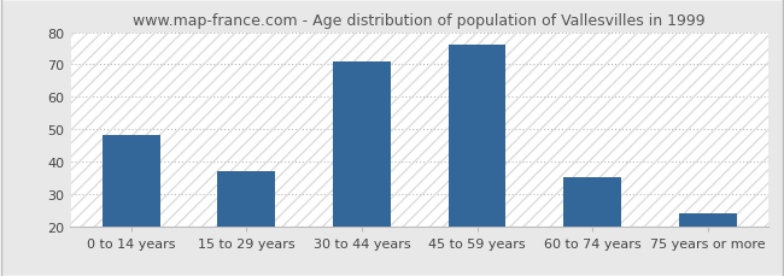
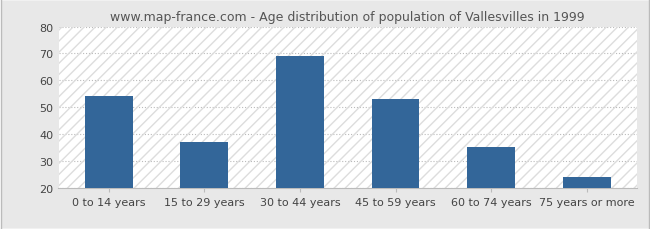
0 to 14 years: 48 -> 54
30 to 44 years: 71 -> 69
45 to 59 years: 76 -> 53
